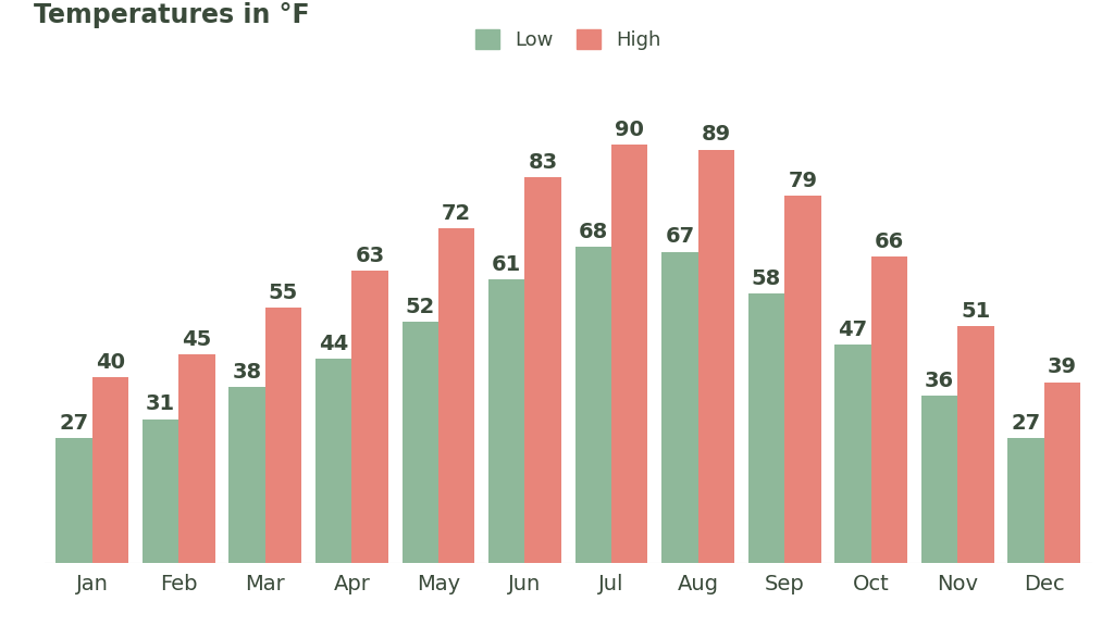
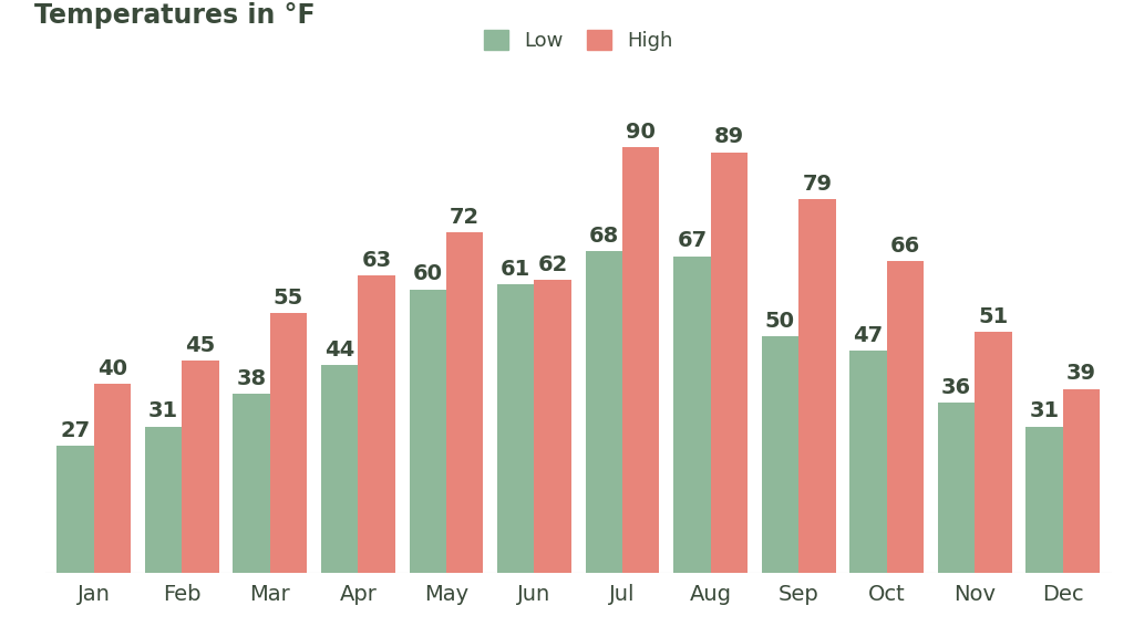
Low/May: 52 -> 60
High/Jun: 83 -> 62
Low/Sep: 58 -> 50
Low/Dec: 27 -> 31
